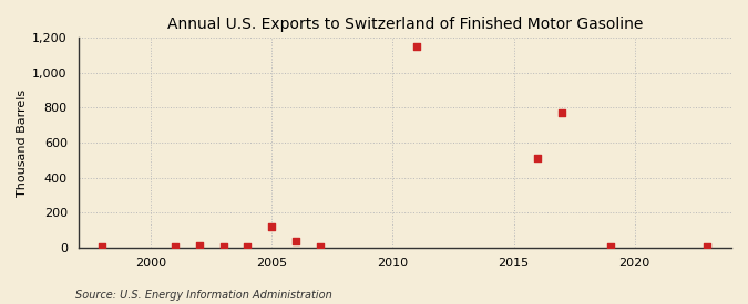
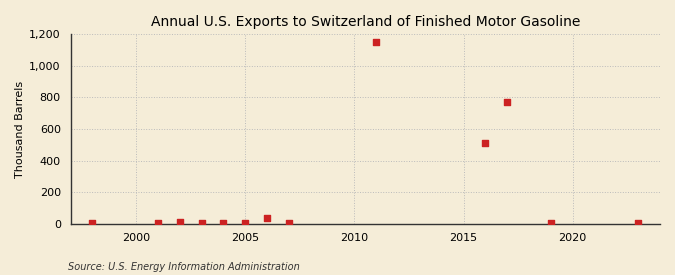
2005: 120 -> 0
